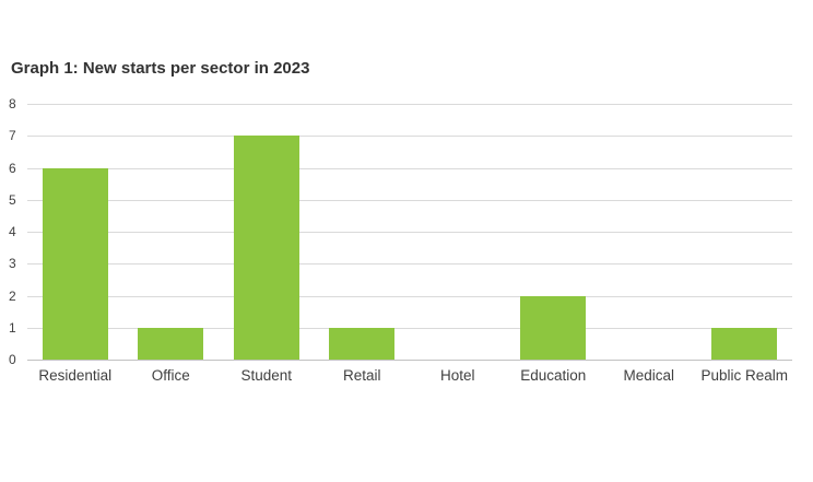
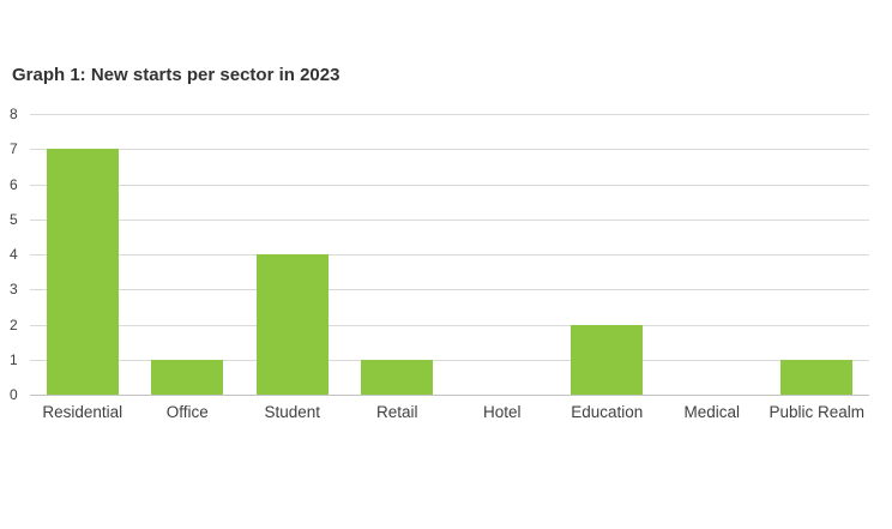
Residential: 6 -> 7
Student: 7 -> 4
